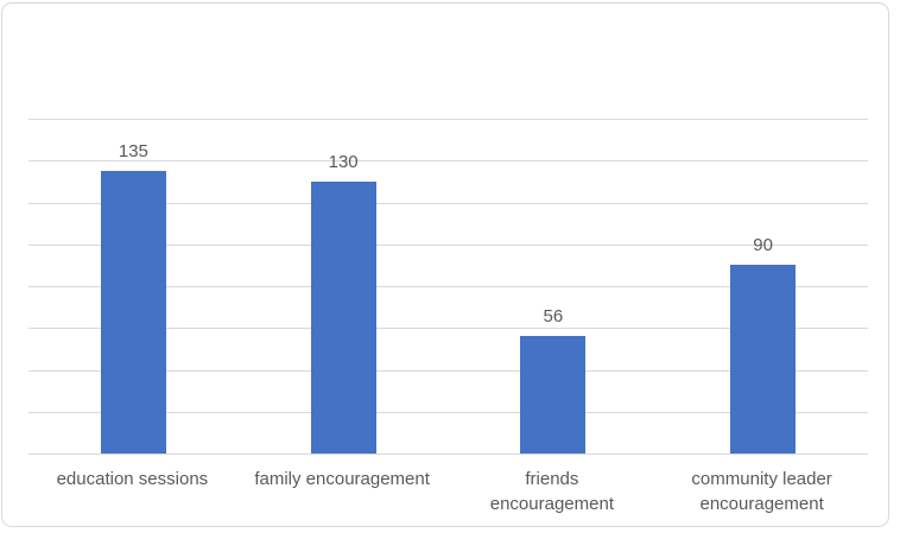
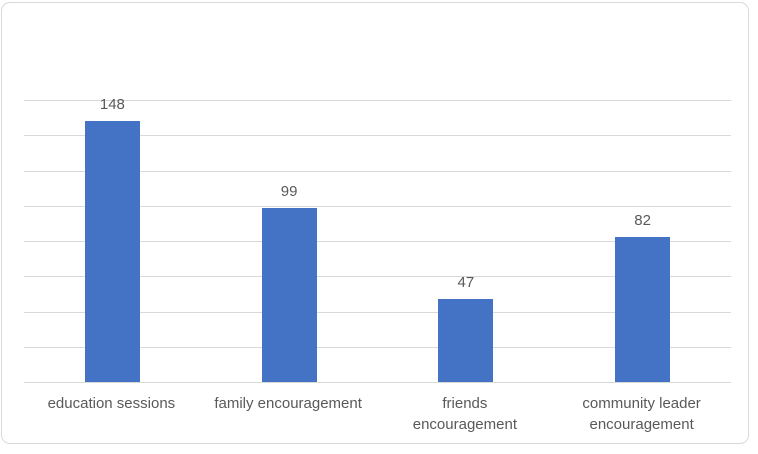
education sessions: 135 -> 148
family encouragement: 130 -> 99
friends encouragement: 56 -> 47
community leader encouragement: 90 -> 82
